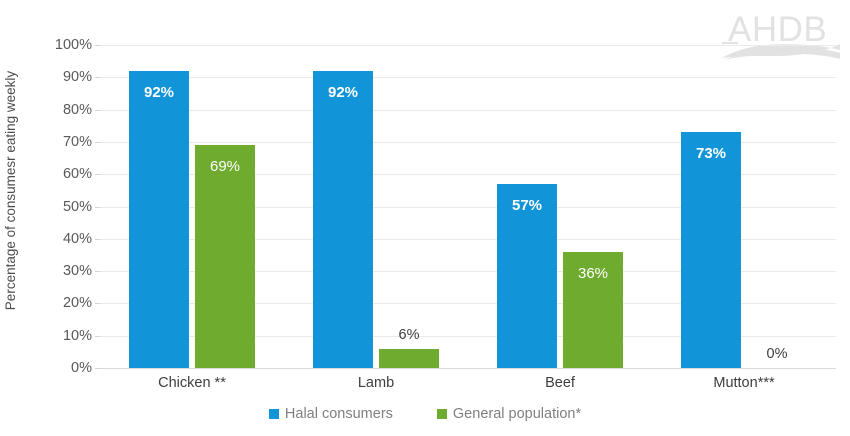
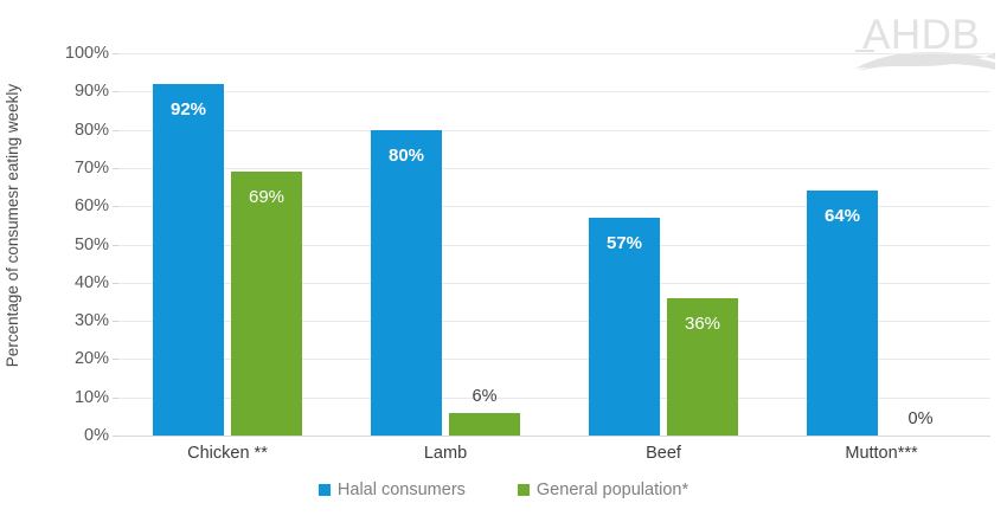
Halal consumers/Lamb: 92% -> 80%
Halal consumers/Mutton***: 73% -> 64%
